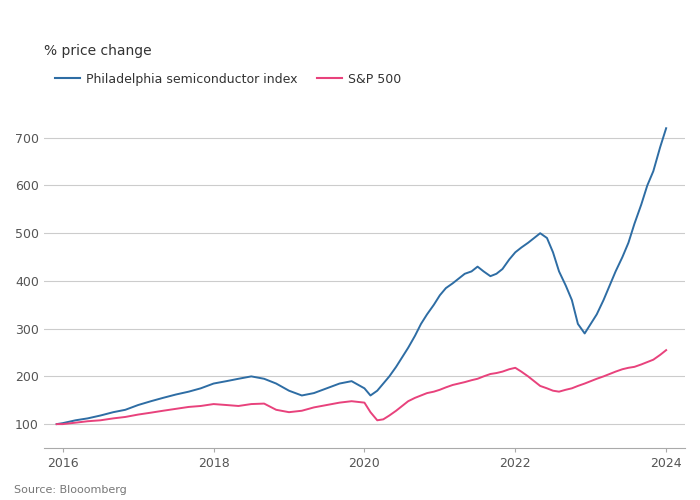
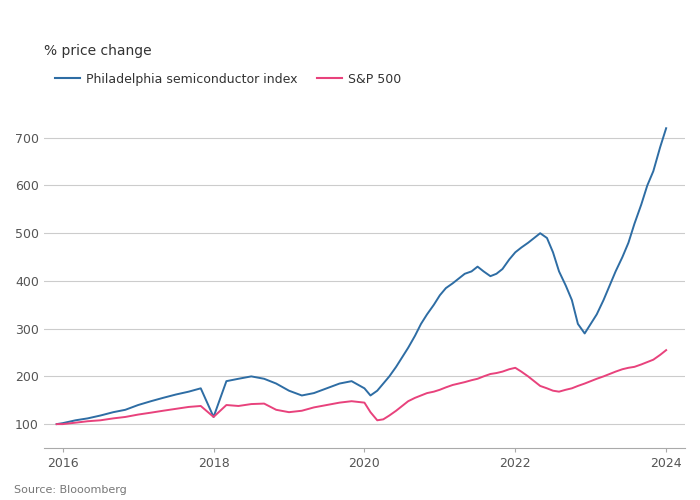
Philadelphia semiconductor index/2018: 185 -> 115
S&P 500/2018: 142 -> 115
